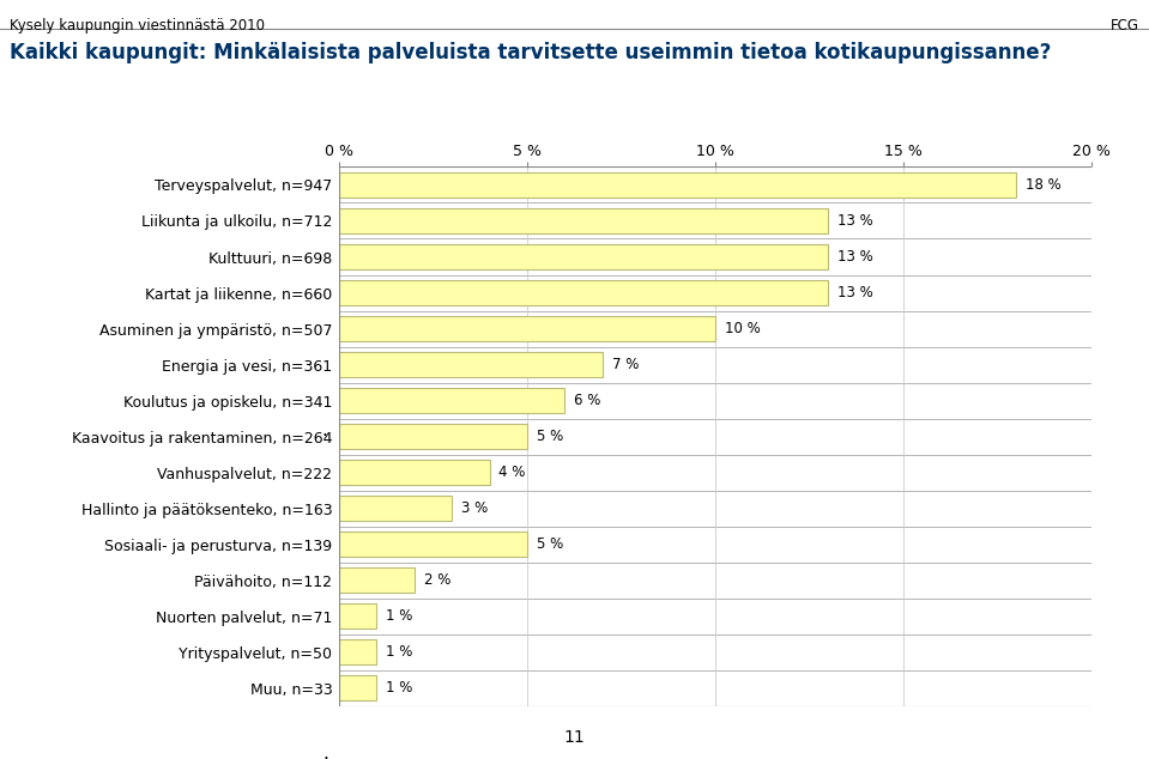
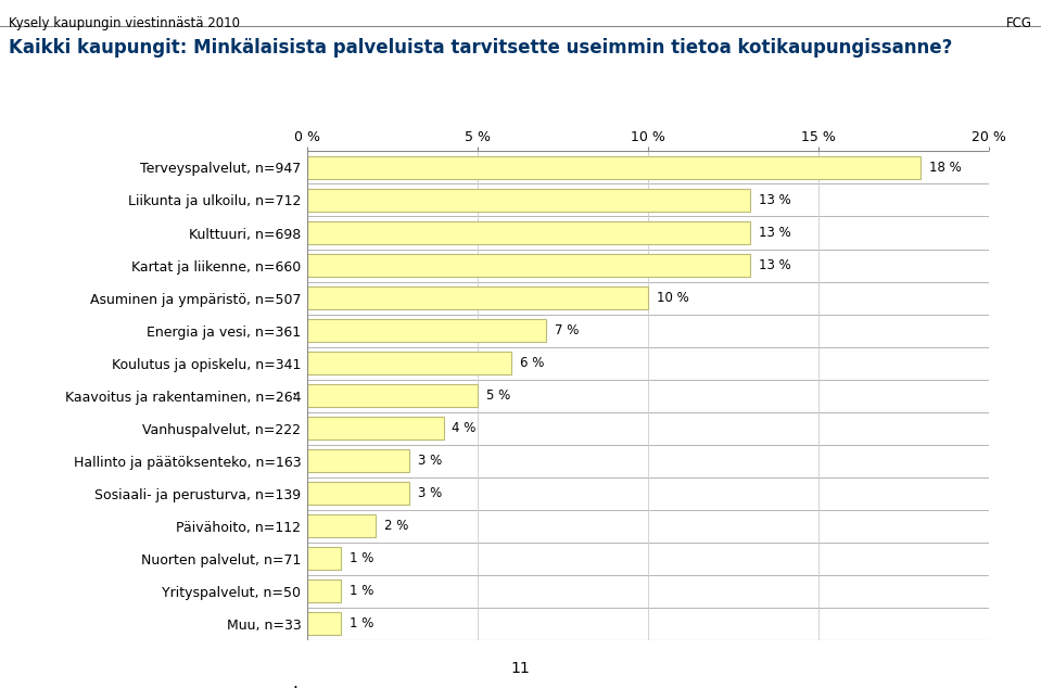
Sosiaali- ja perusturva, n=139: 5 -> 3
